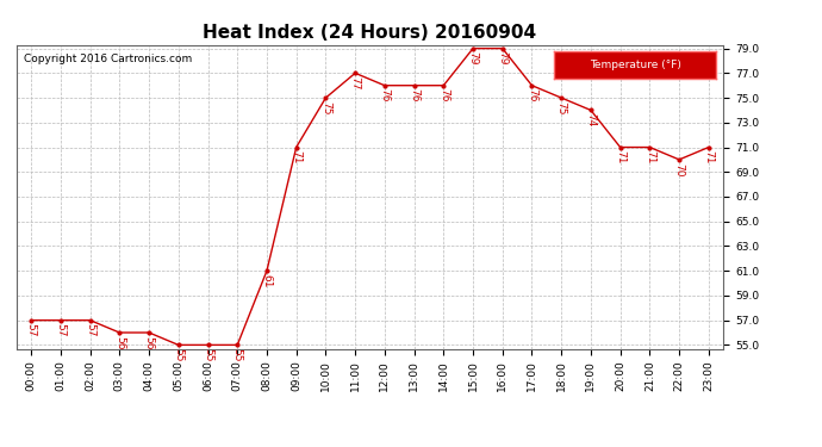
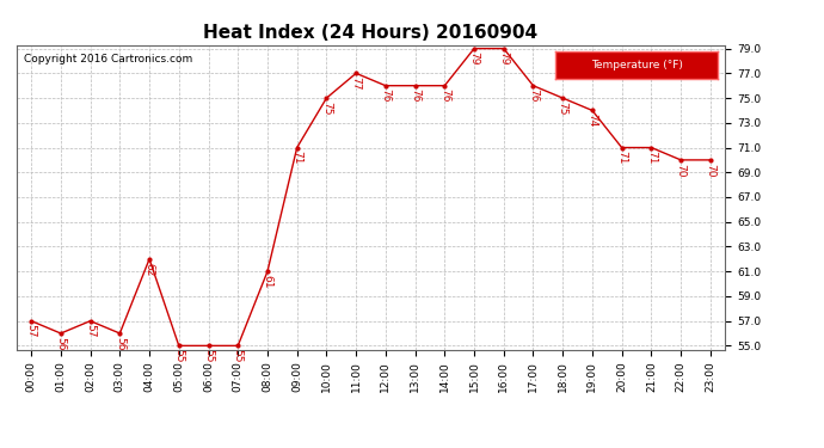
01:00: 57 -> 56
04:00: 56 -> 62
23:00: 71 -> 70
